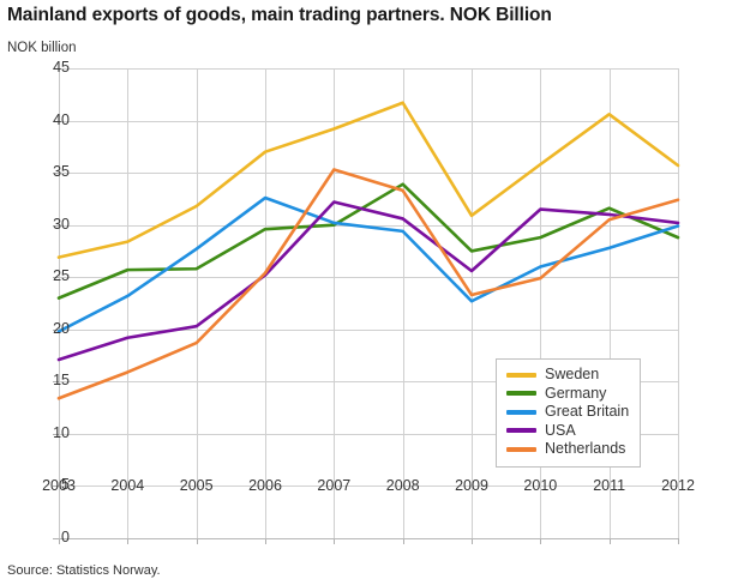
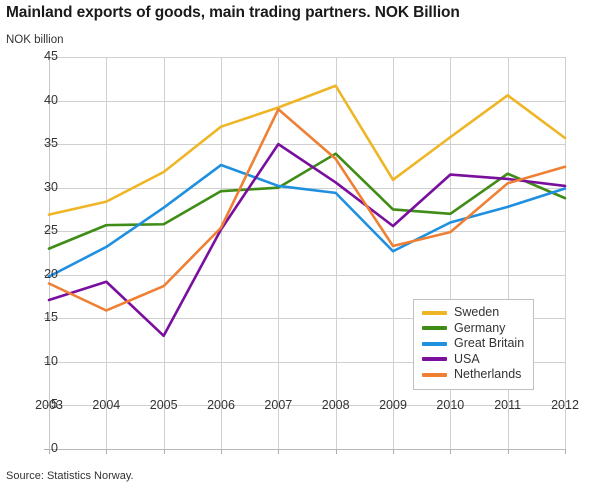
Netherlands/2003: 13 -> 19
USA/2005: 20 -> 13
USA/2007: 32 -> 35
Netherlands/2007: 35 -> 39
Germany/2010: 29 -> 27
